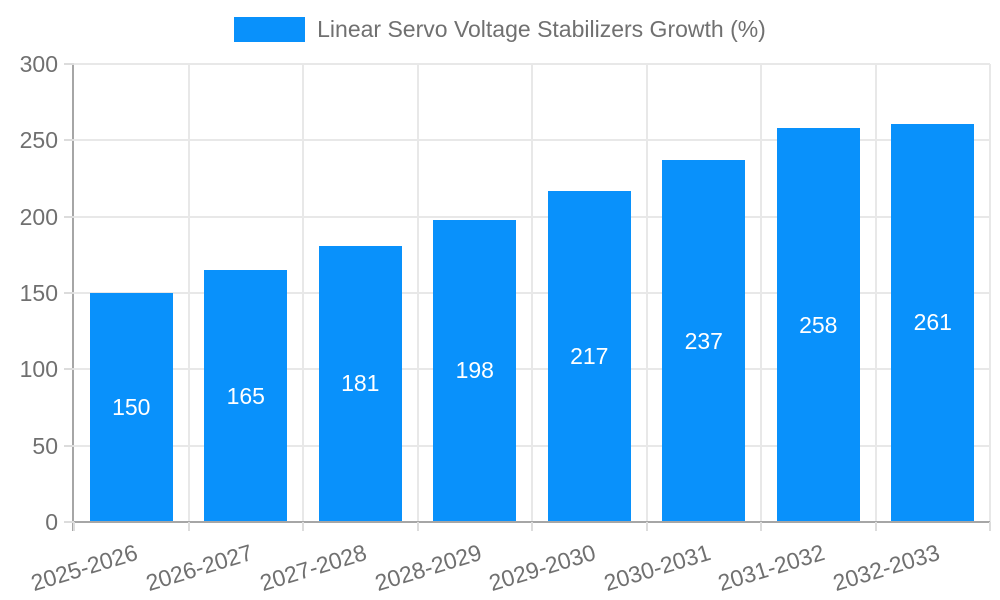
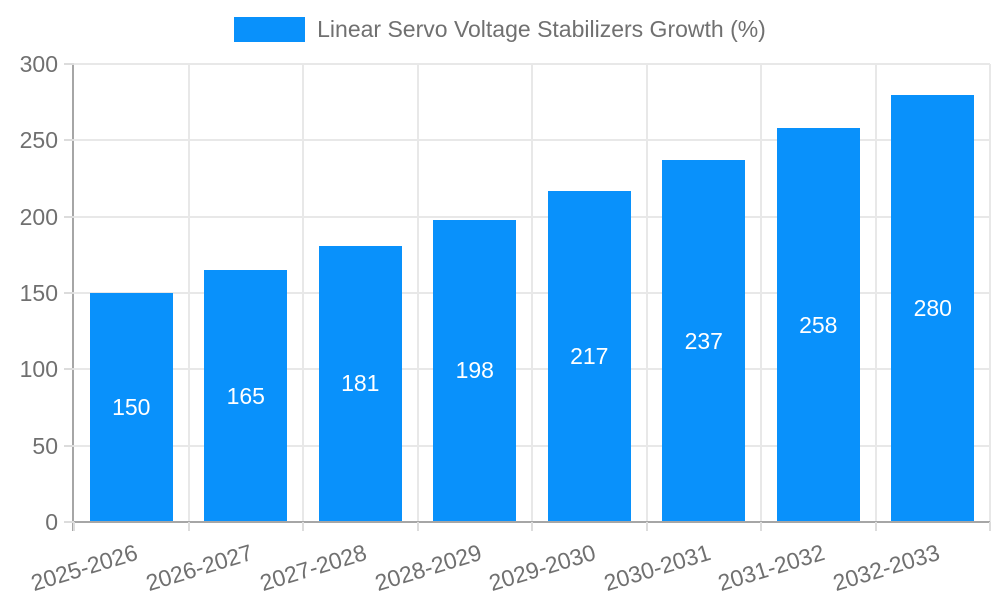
2032-2033: 261 -> 280
